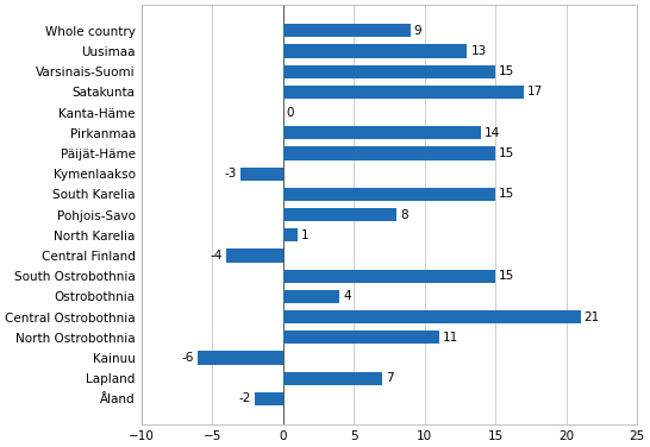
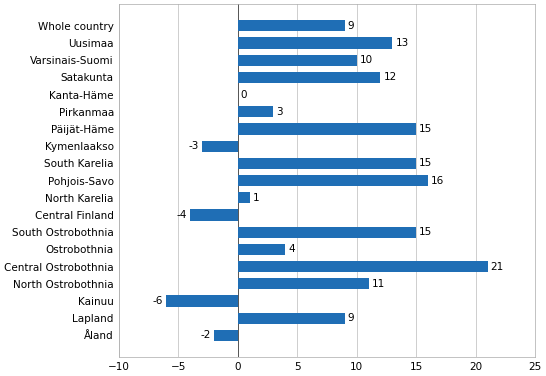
Varsinais-Suomi: 15 -> 10
Satakunta: 17 -> 12
Pirkanmaa: 14 -> 3
Pohjois-Savo: 8 -> 16
Lapland: 7 -> 9
